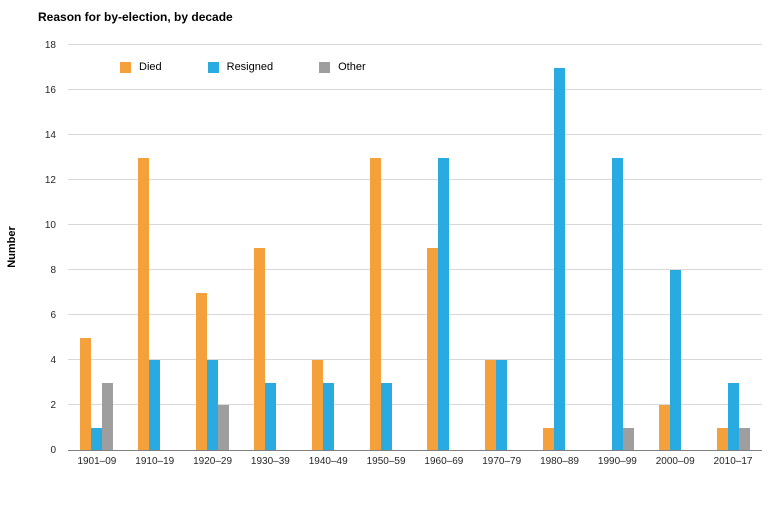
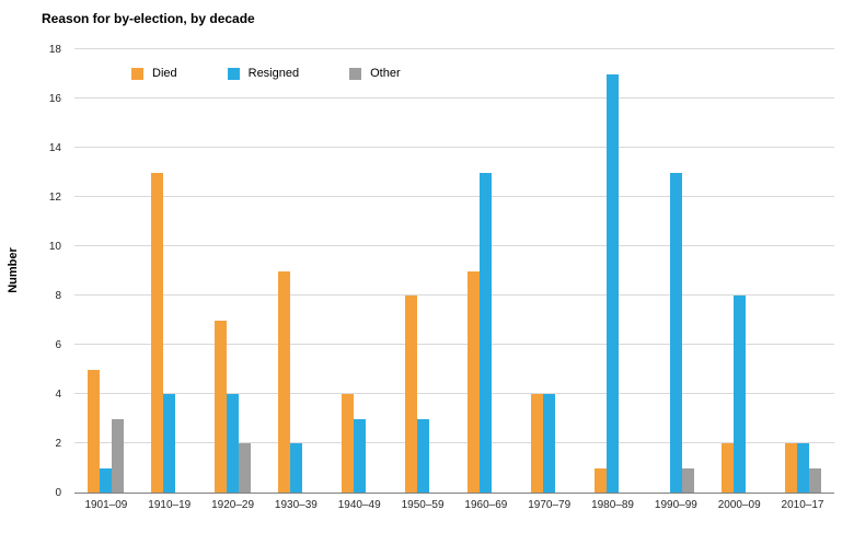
Resigned/1930–39: 3 -> 2
Died/1950–59: 13 -> 8
Died/2010–17: 1 -> 2
Resigned/2010–17: 3 -> 2
